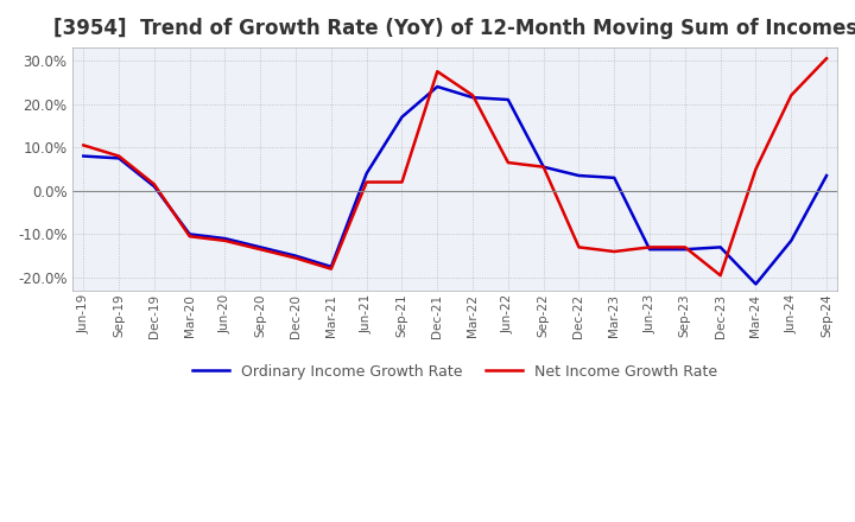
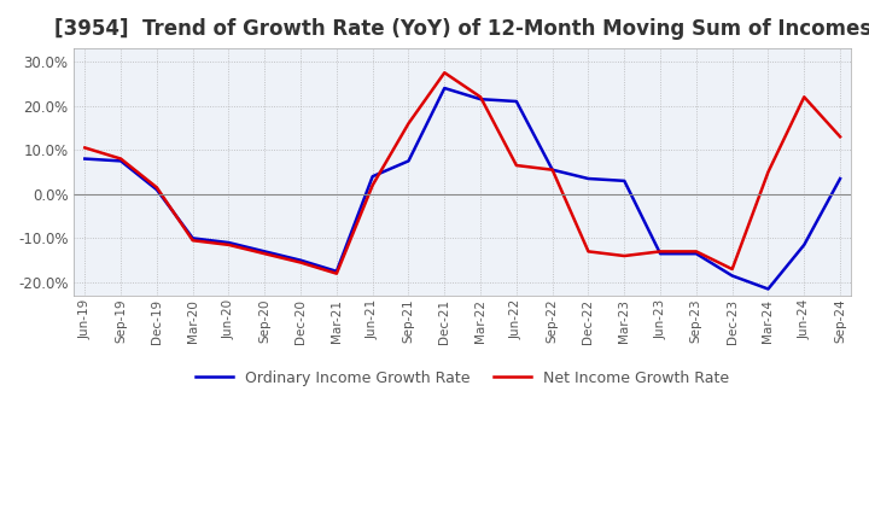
Ordinary Income Growth Rate/Sep-21: 17.0% -> 7.5%
Net Income Growth Rate/Sep-21: 2.0% -> 16.0%
Ordinary Income Growth Rate/Dec-23: -13.0% -> -18.5%
Net Income Growth Rate/Dec-23: -19.5% -> -17.0%
Net Income Growth Rate/Sep-24: 30.5% -> 13.0%
